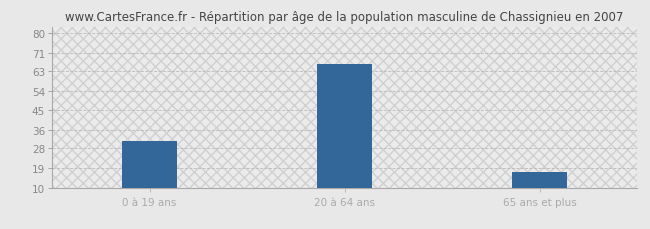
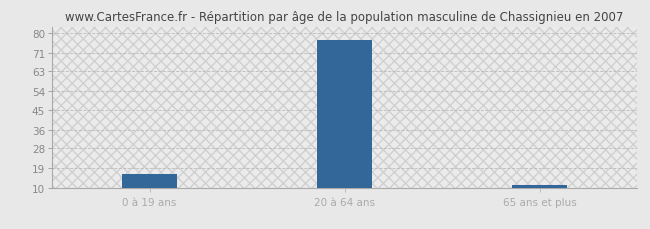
0 à 19 ans: 31 -> 16
20 à 64 ans: 66 -> 77
65 ans et plus: 17 -> 11
